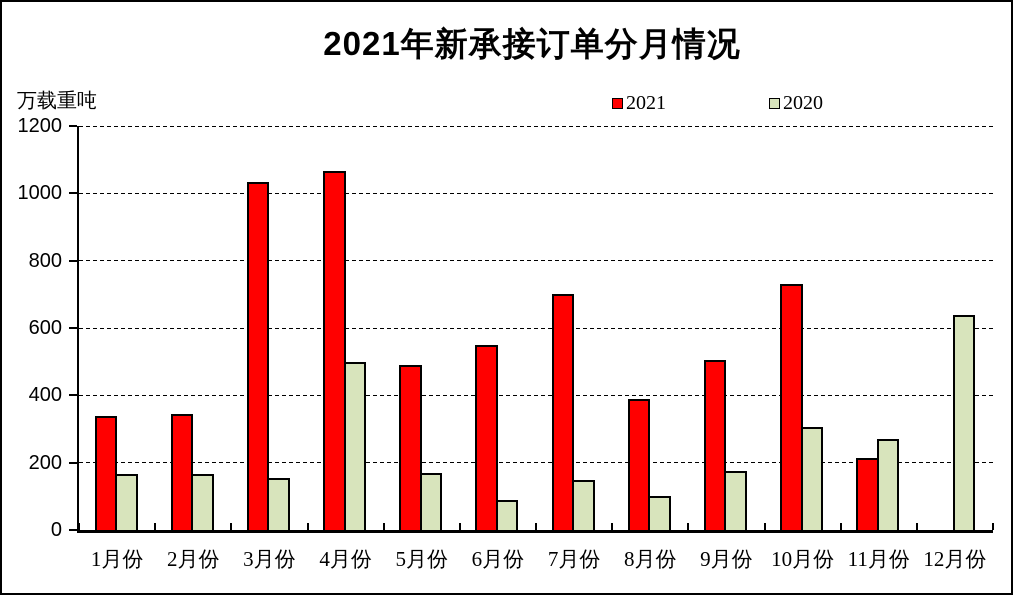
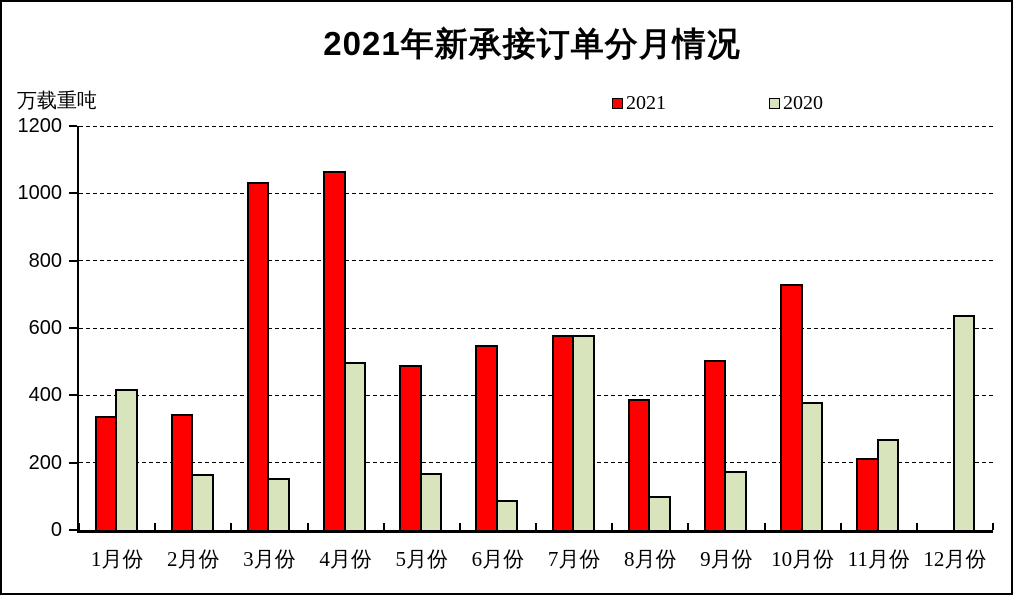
2020/1月份: 160 -> 420
2021/7月份: 700 -> 580
2020/7月份: 150 -> 580
2020/10月份: 300 -> 380
